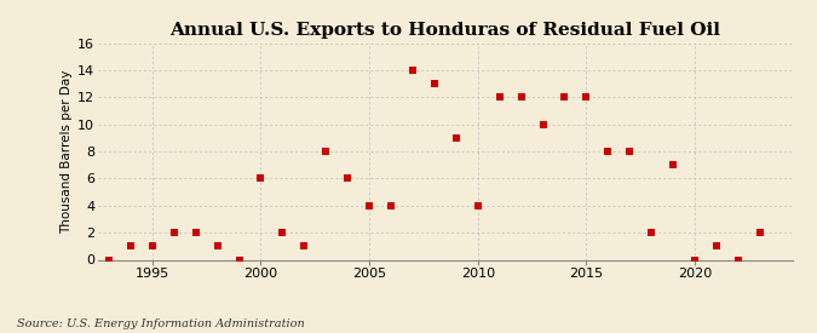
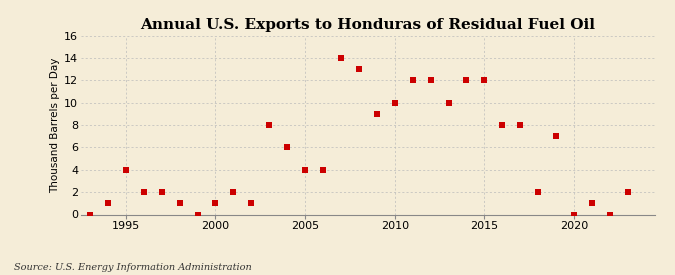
1995: 1 -> 4
2000: 6 -> 1
2010: 4 -> 10
